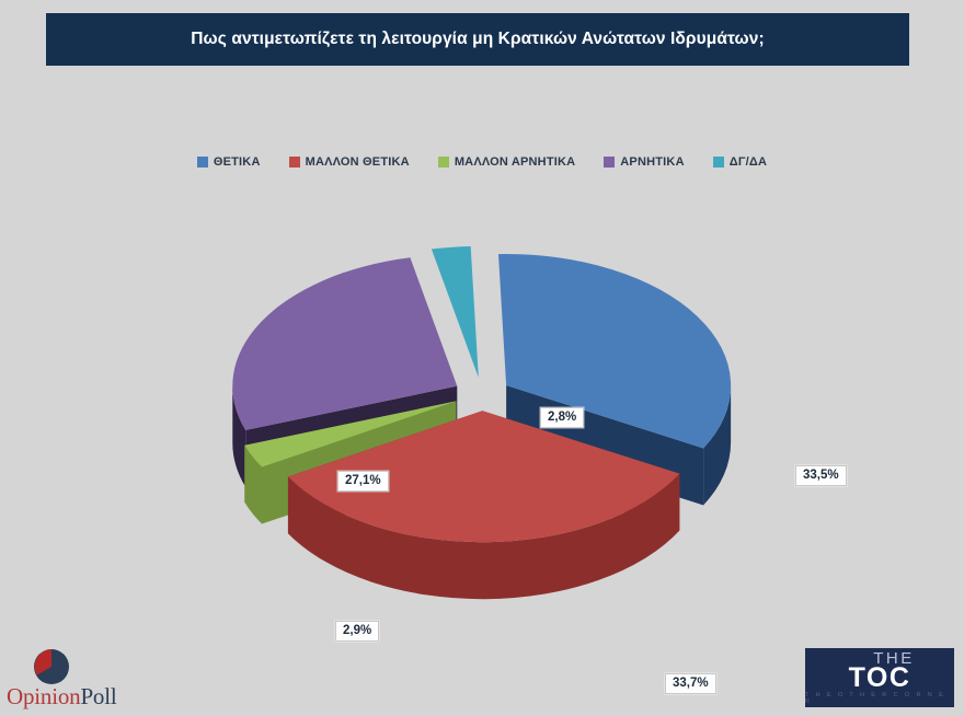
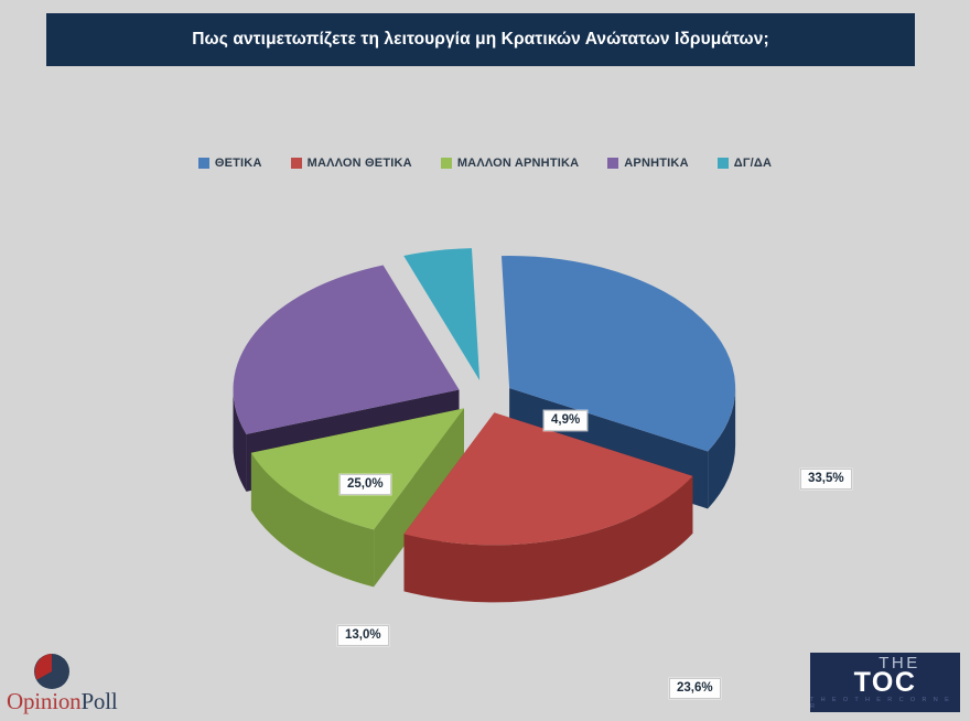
ΜΑΛΛΟΝ ΘΕΤΙΚΑ: 33,7% -> 23,6%
ΜΑΛΛΟΝ ΑΡΝΗΤΙΚΑ: 2,9% -> 13,0%
ΑΡΝΗΤΙΚΑ: 27,1% -> 25,0%
ΔΓ/ΔΑ: 2,8% -> 4,9%
